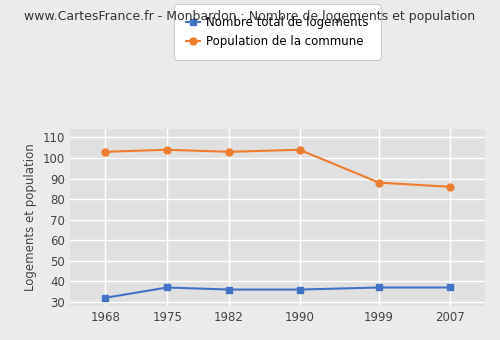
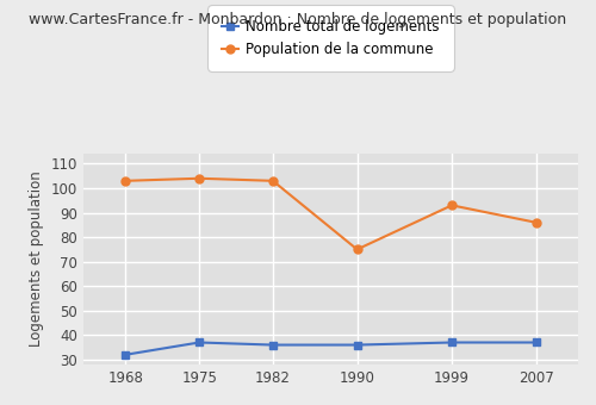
Population de la commune/1990: 104 -> 75
Population de la commune/1999: 88 -> 93
